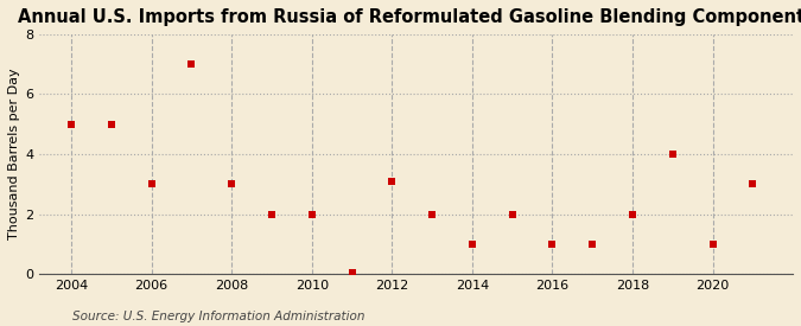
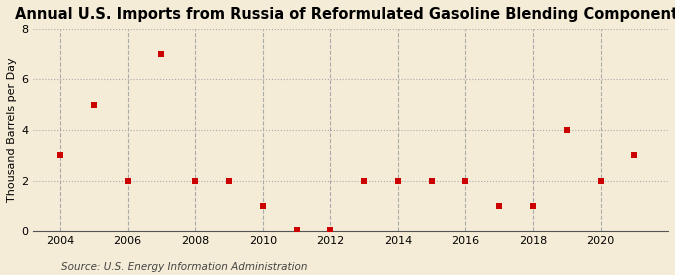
2004: 5.00 -> 3.00
2006: 3.00 -> 2.00
2008: 3.00 -> 2.00
2010: 2.00 -> 1.00
2012: 3.10 -> 0.04
2014: 1.00 -> 2.00
2016: 1.00 -> 2.00
2018: 2.00 -> 1.00
2020: 1.00 -> 2.00
